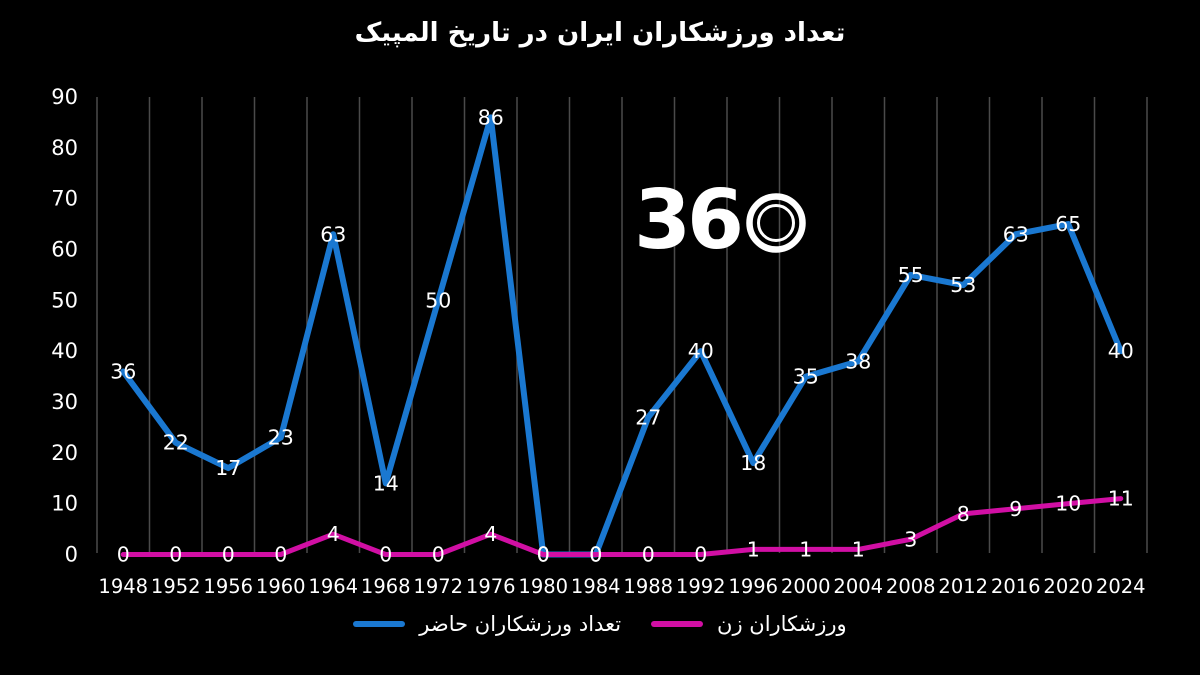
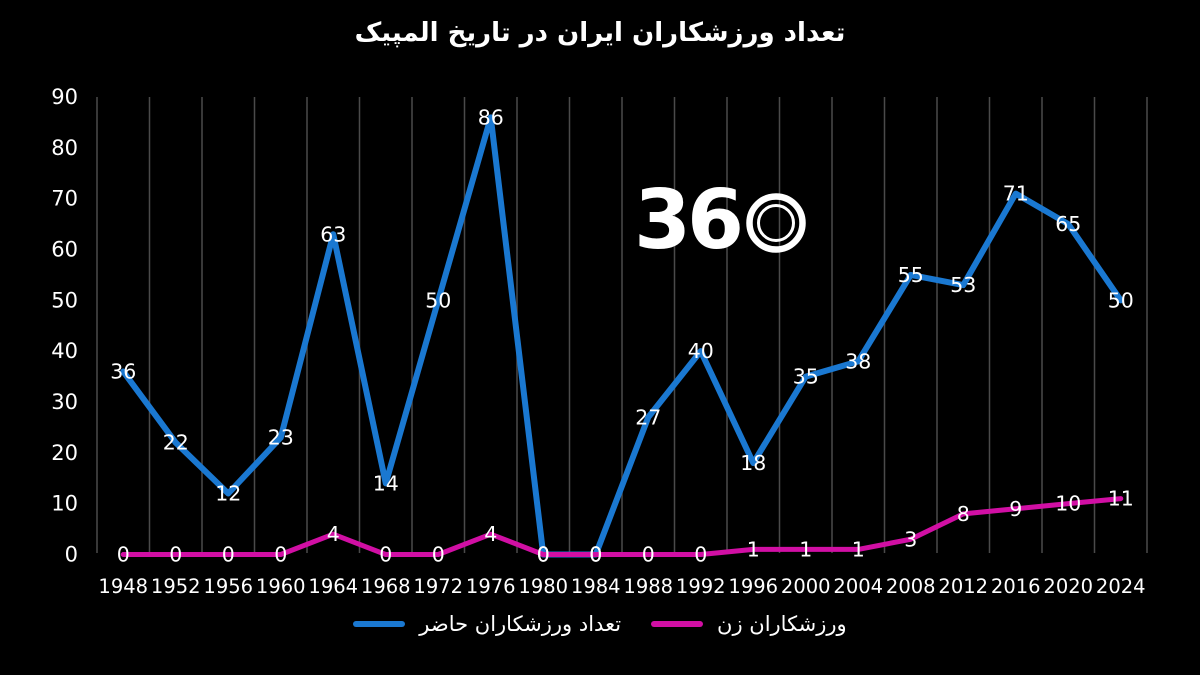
تعداد ورزشکاران حاضر/1956: 17 -> 12
تعداد ورزشکاران حاضر/2016: 63 -> 71
تعداد ورزشکاران حاضر/2024: 40 -> 50
